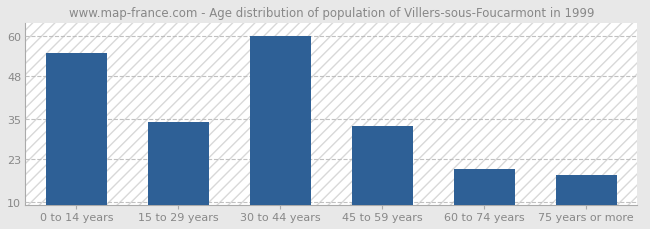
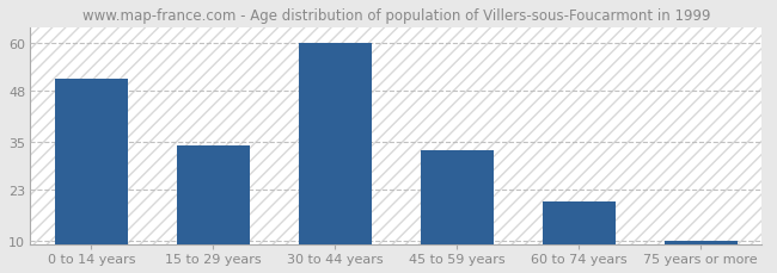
0 to 14 years: 55 -> 51
75 years or more: 18 -> 10
